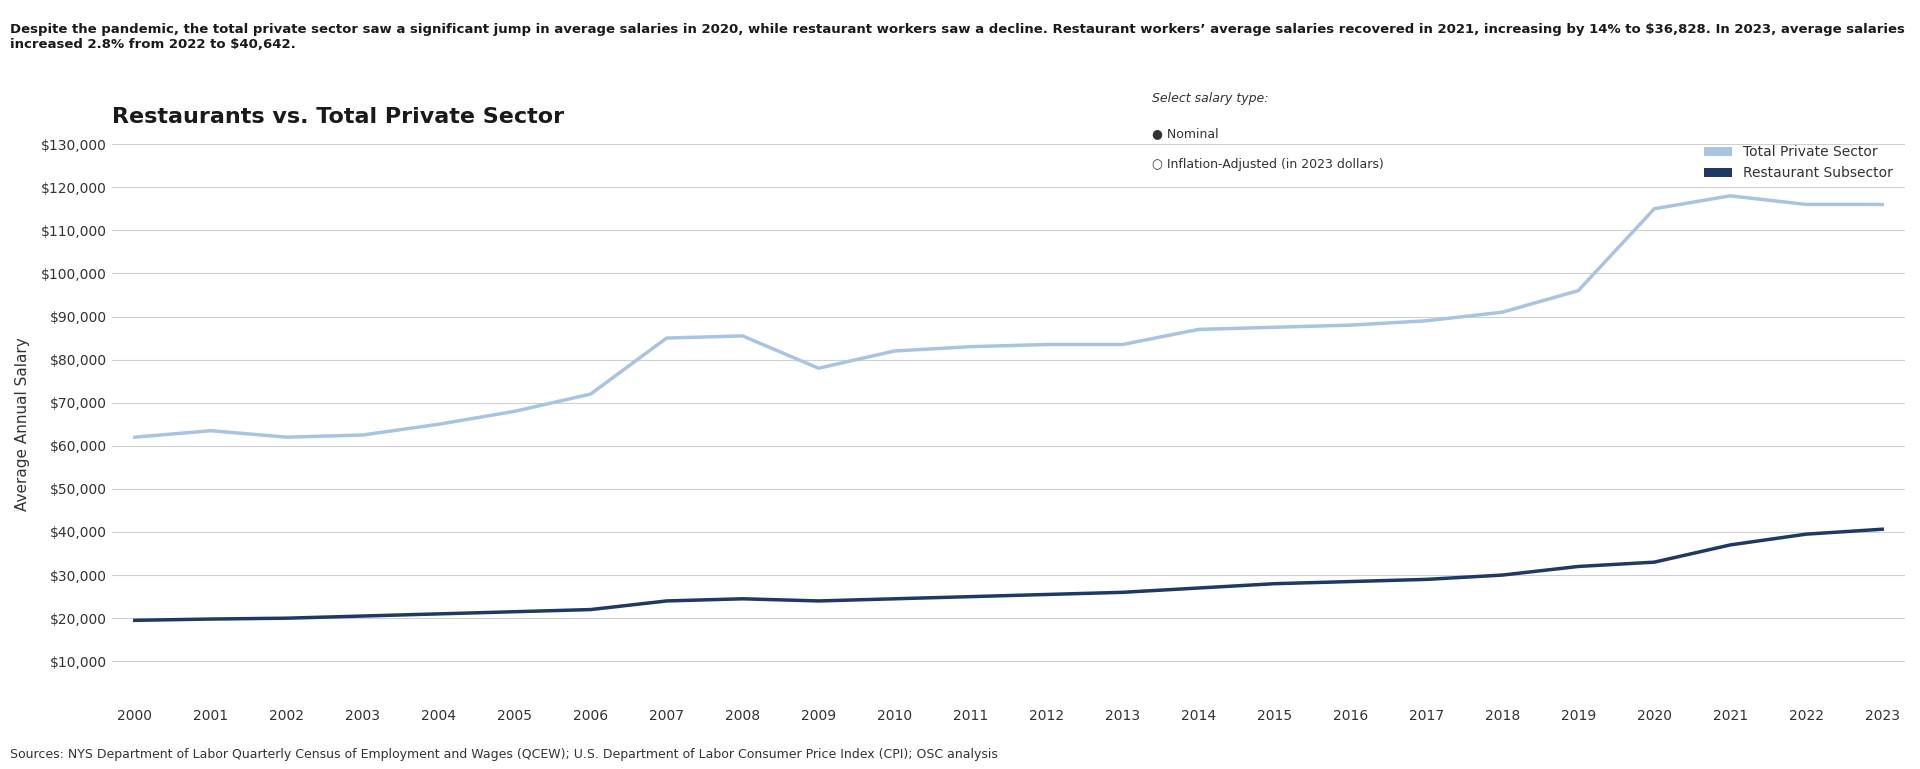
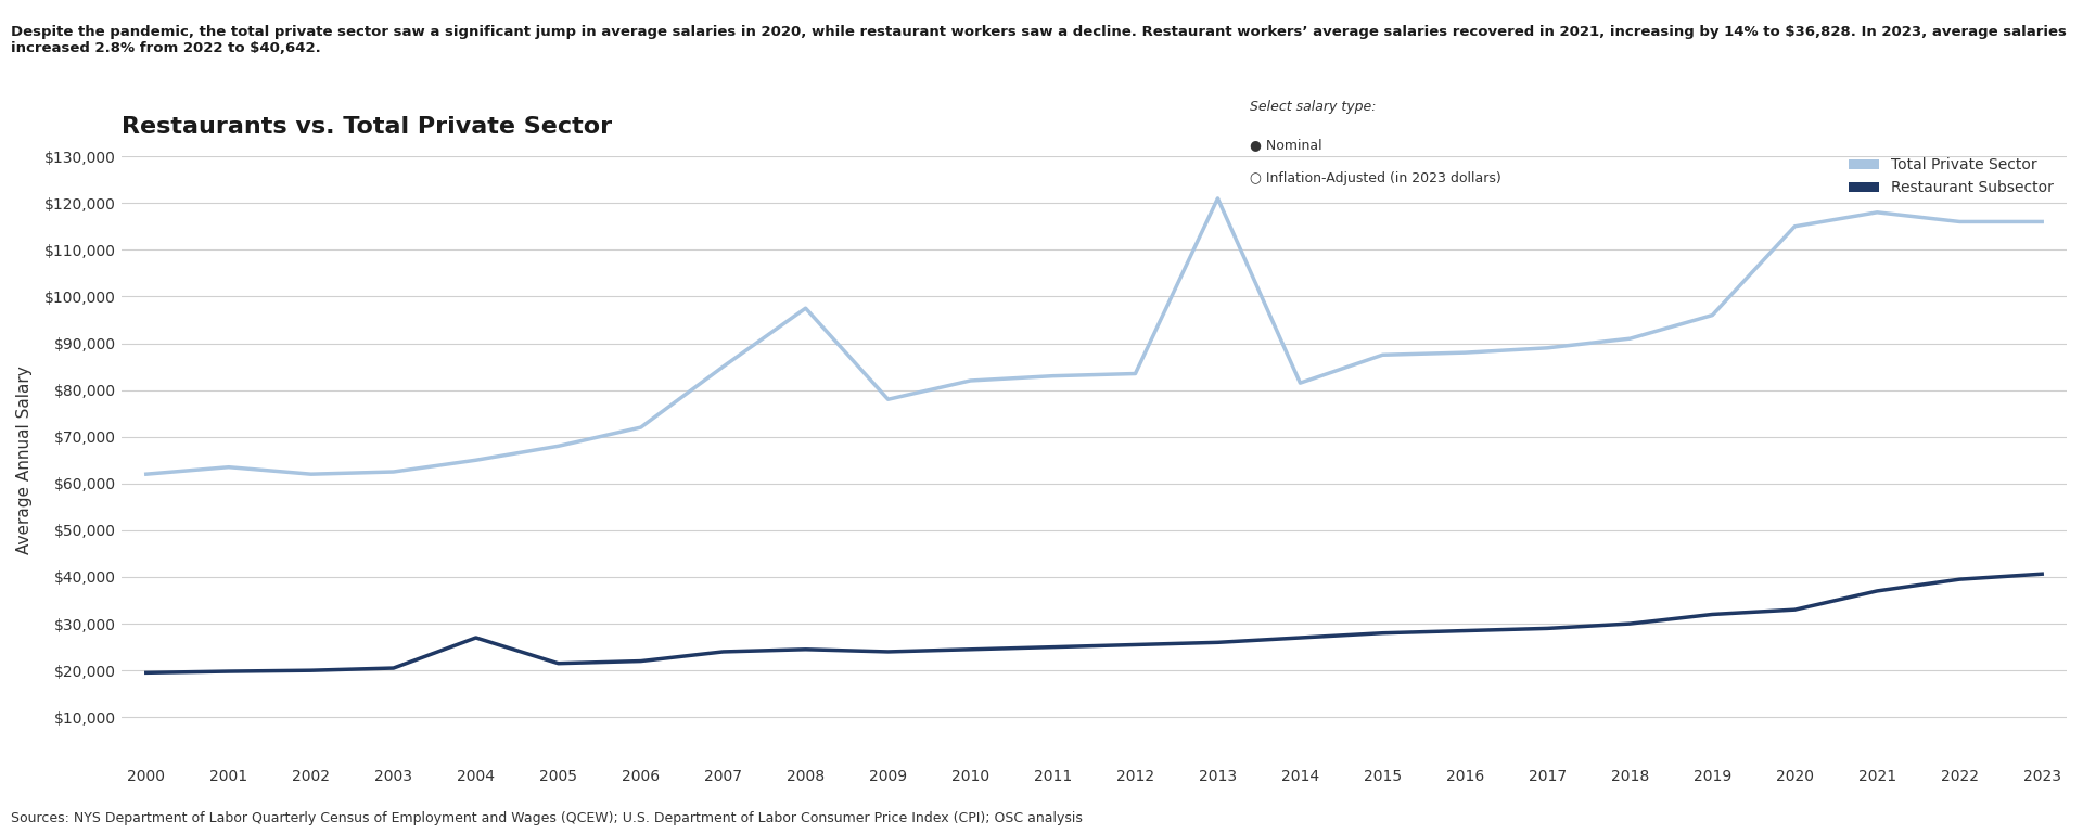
Restaurant Subsector/2004: $21,000 -> $27,000
Total Private Sector/2008: $85,500 -> $97,500
Total Private Sector/2013: $83,500 -> $121,000
Total Private Sector/2014: $87,000 -> $81,500
